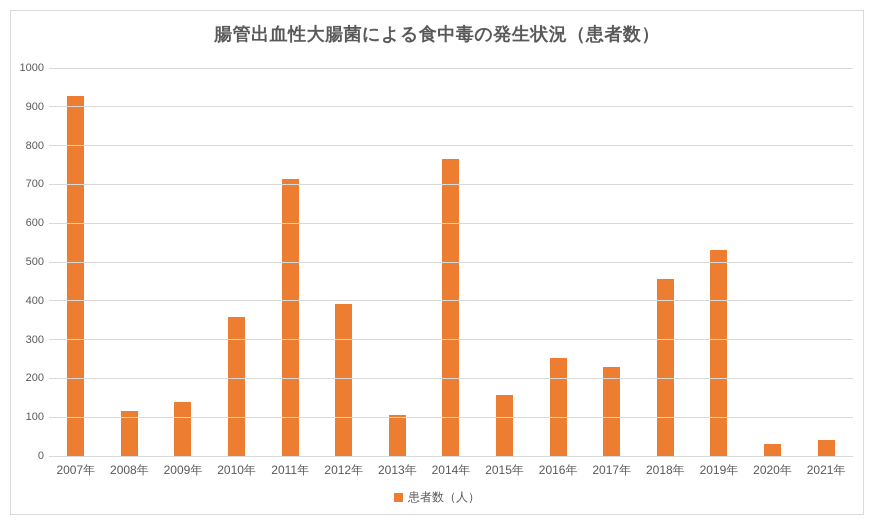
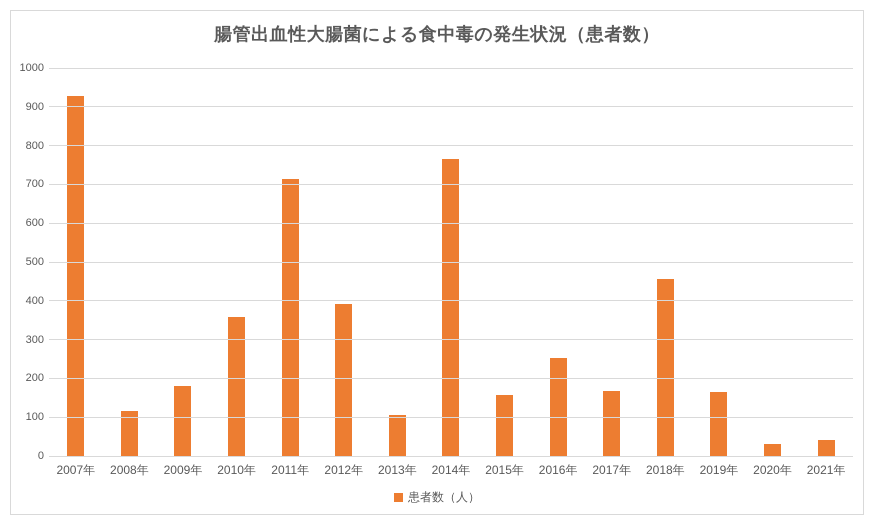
2009年: 140 -> 180
2017年: 230 -> 170
2019年: 530 -> 160
